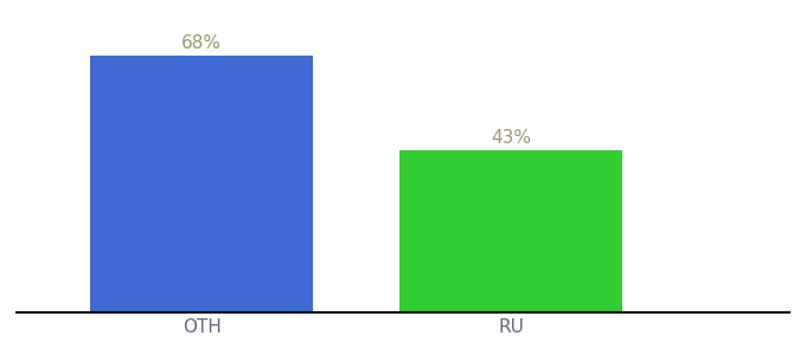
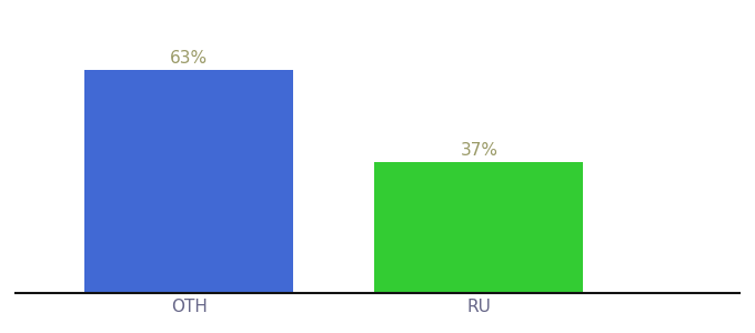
OTH: 68% -> 63%
RU: 43% -> 37%
